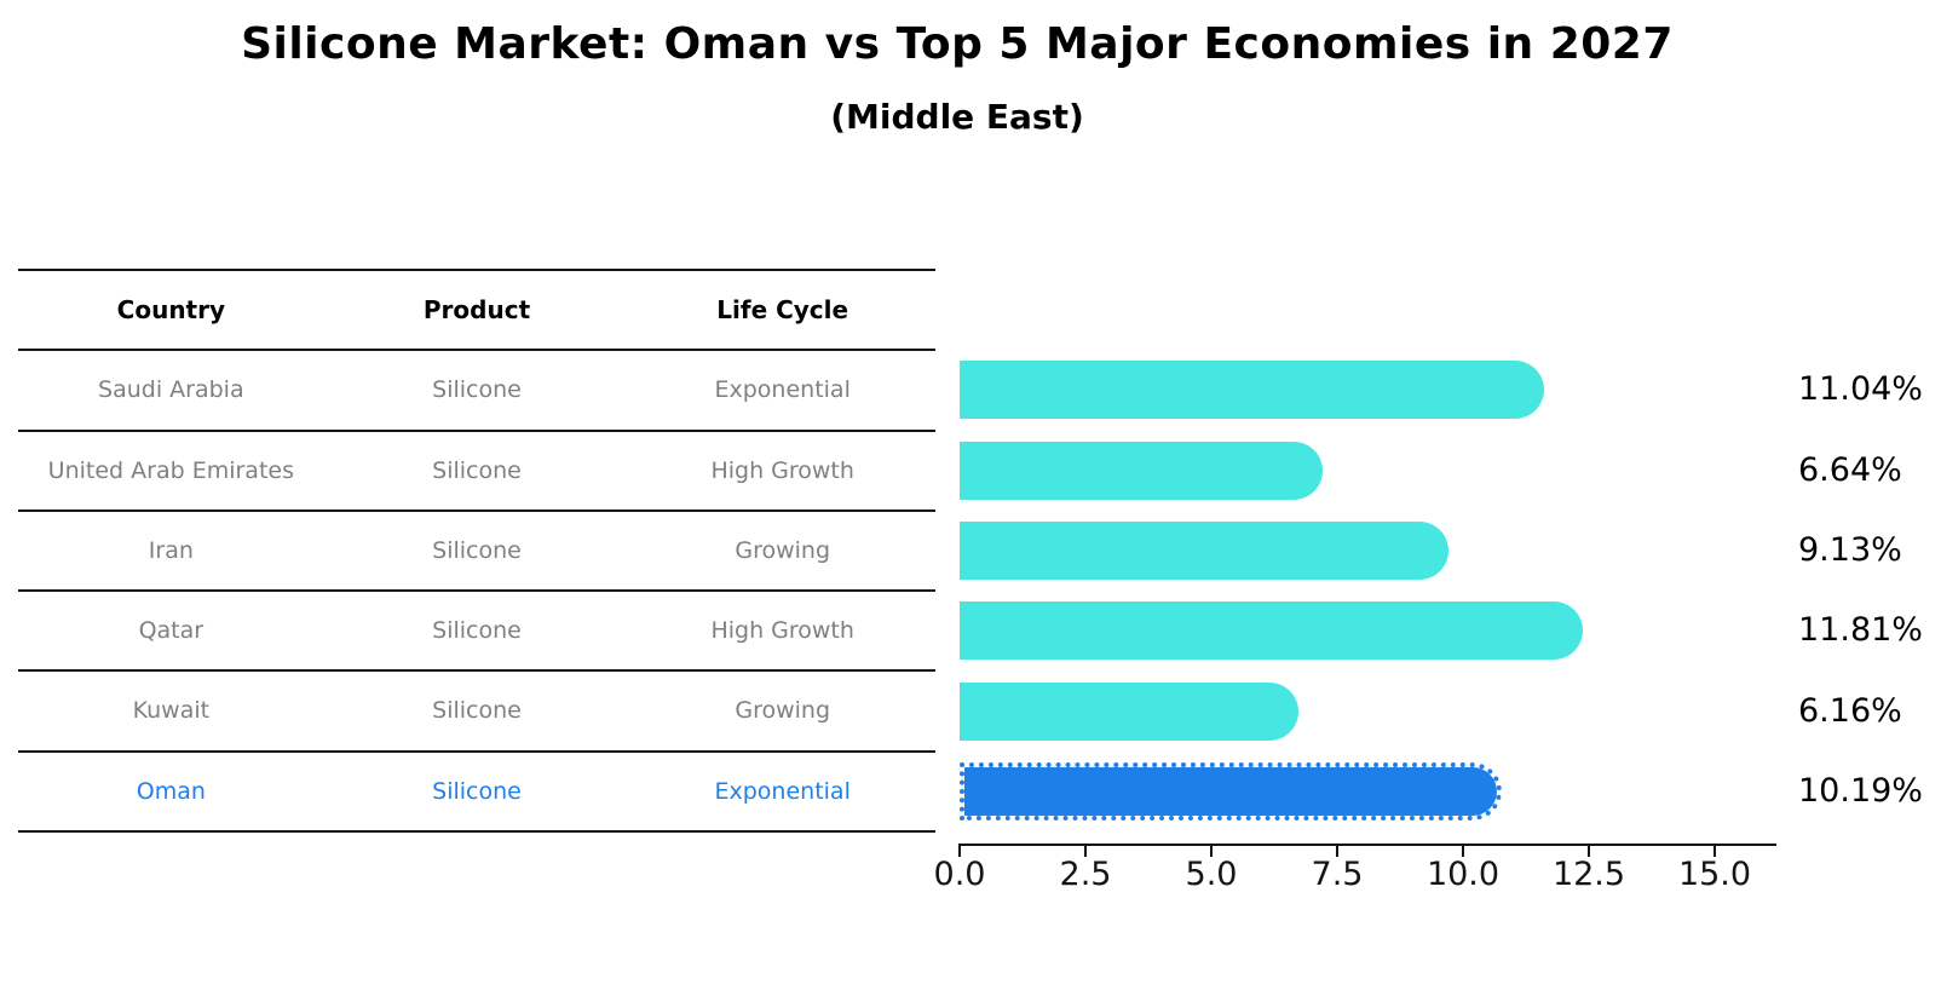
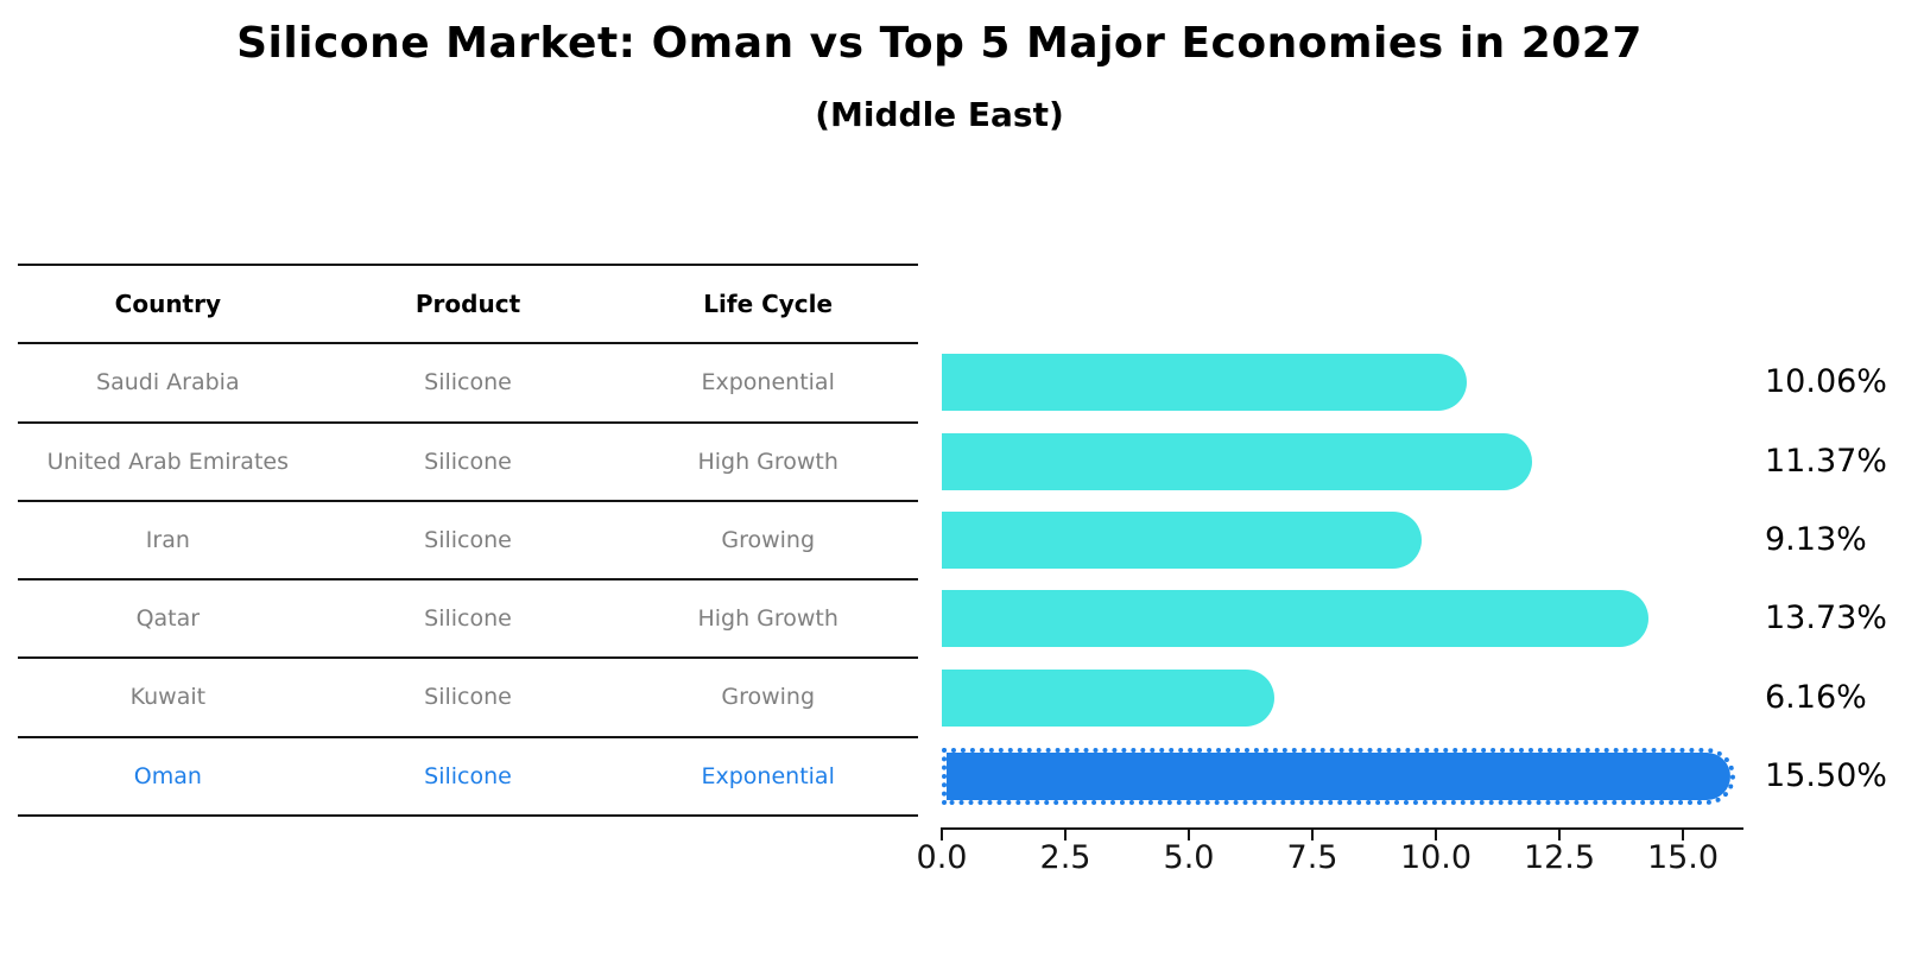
Saudi Arabia: 11.04% -> 10.06%
United Arab Emirates: 6.64% -> 11.37%
Qatar: 11.81% -> 13.73%
Oman: 10.19% -> 15.50%
